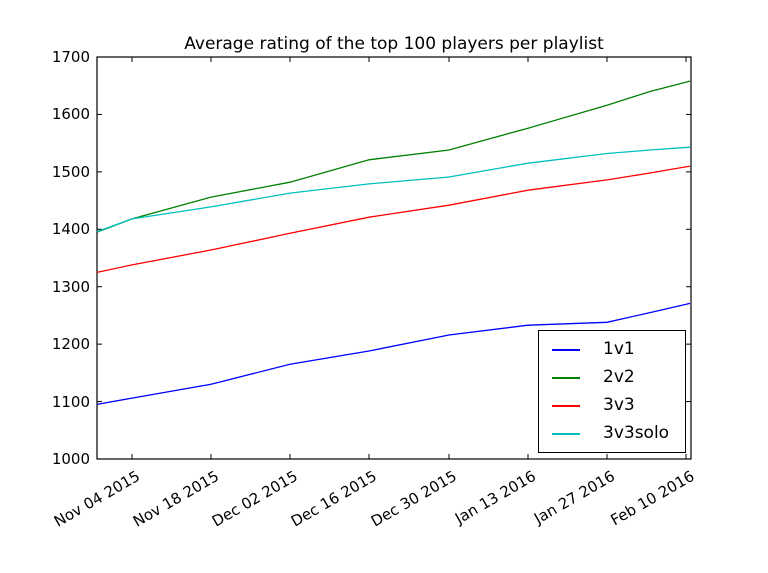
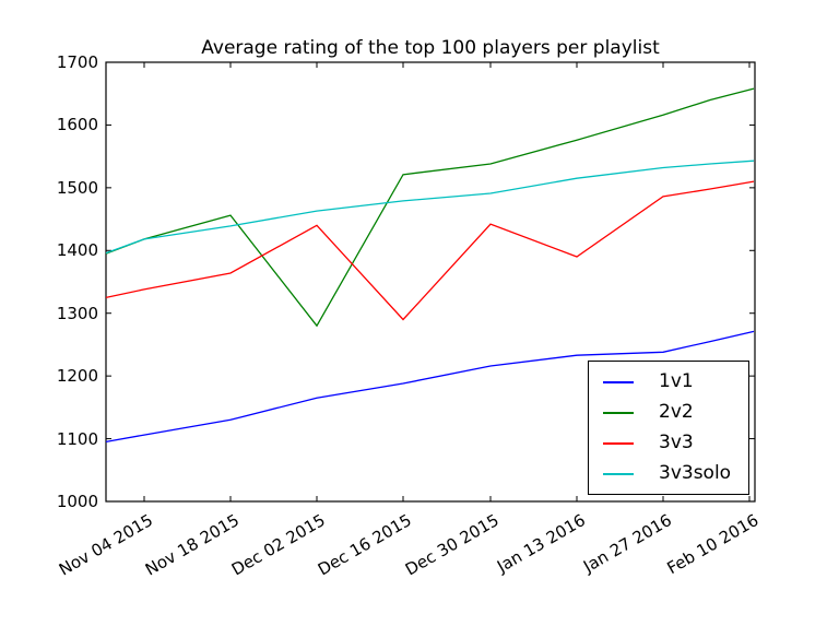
2v2/Dec 02 2015: 1480 -> 1280
3v3/Dec 02 2015: 1390 -> 1440
3v3/Dec 16 2015: 1420 -> 1290
3v3/Jan 13 2016: 1470 -> 1390
